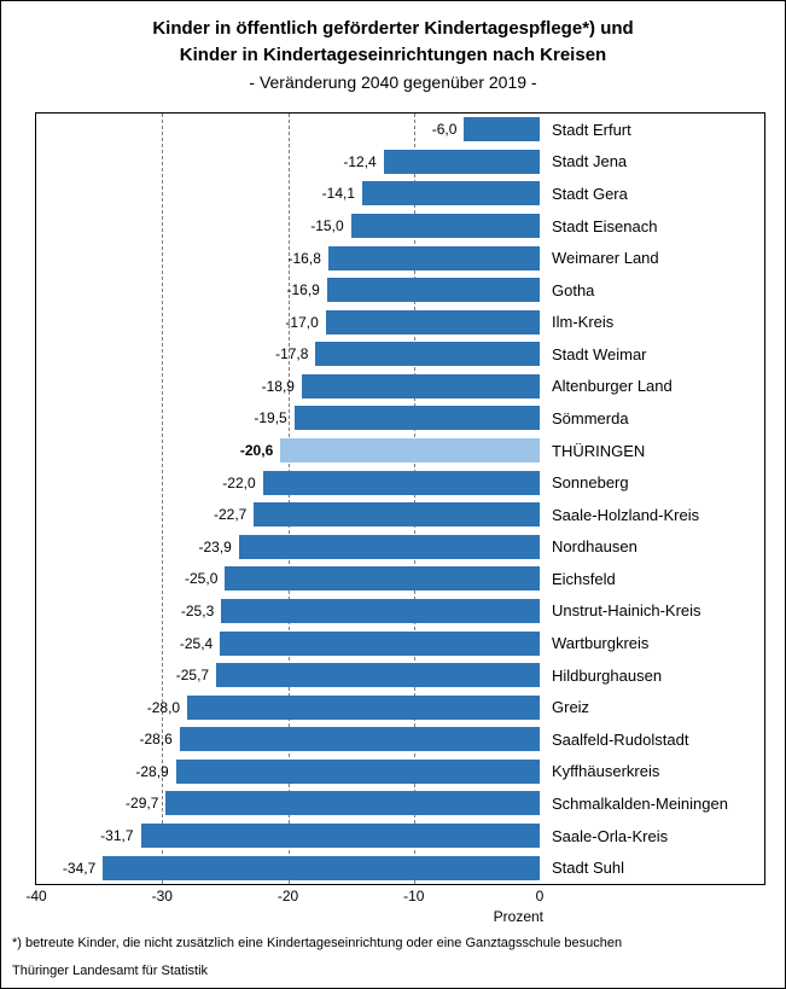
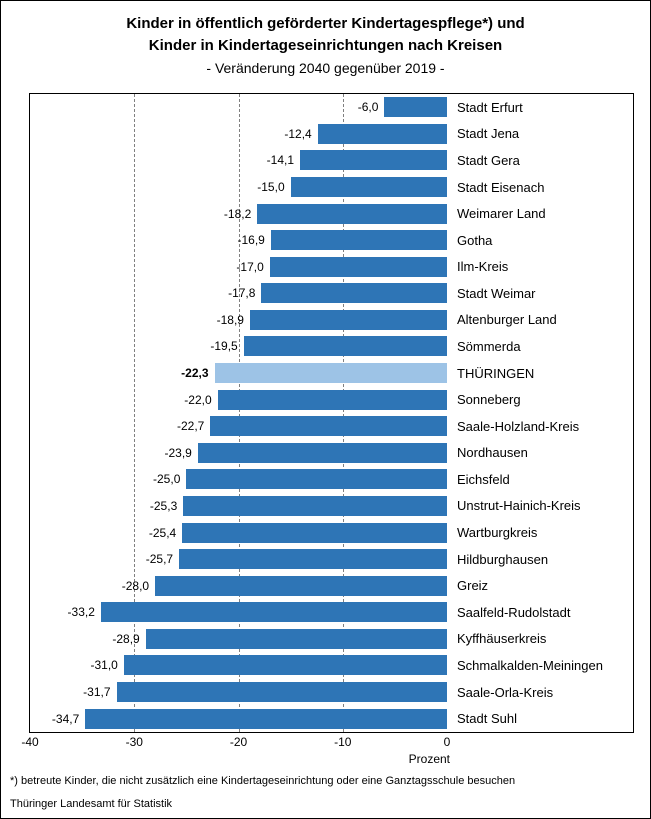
Weimarer Land: -16,8 -> -18,2
THÜRINGEN: -20,6 -> -22,3
Saalfeld-Rudolstadt: -28,6 -> -33,2
Schmalkalden-Meiningen: -29,7 -> -31,0
